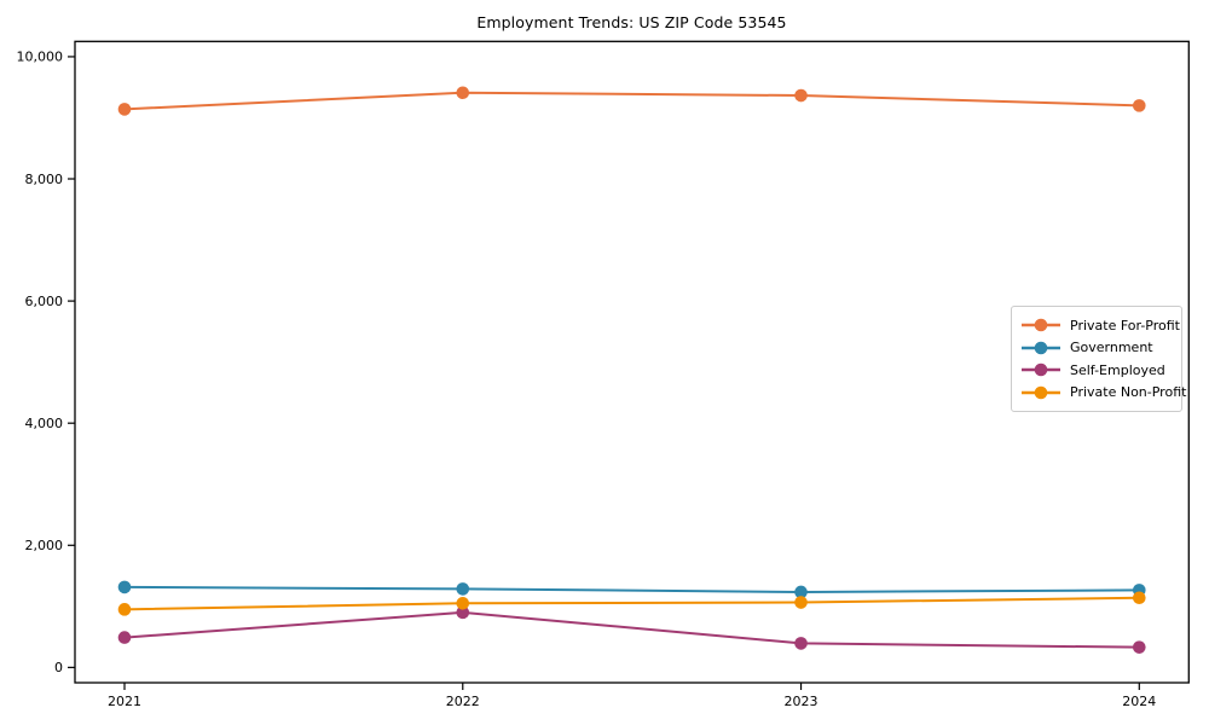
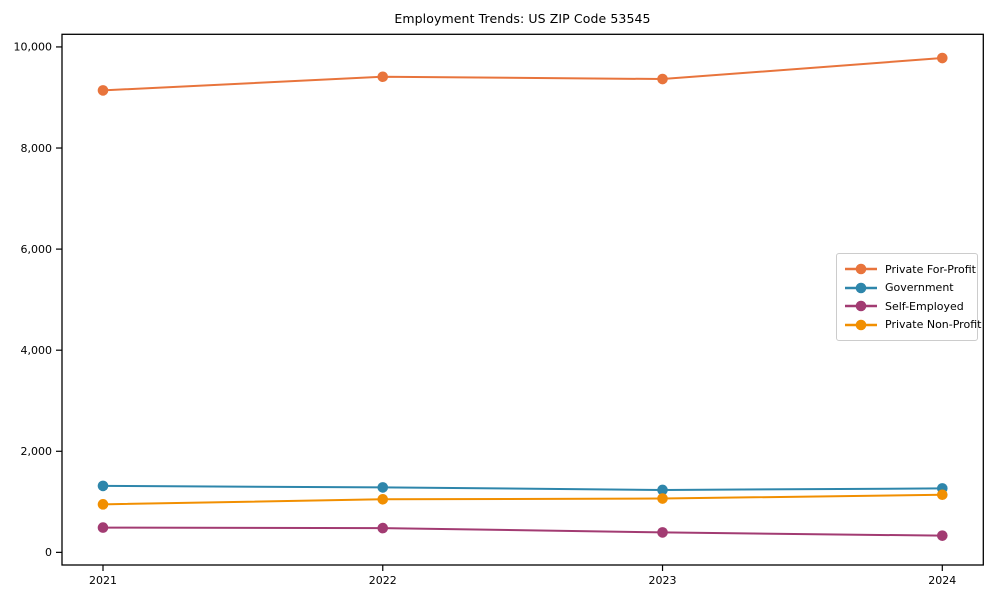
Self-Employed/2022: 900 -> 500
Private For-Profit/2024: 9200 -> 9800
